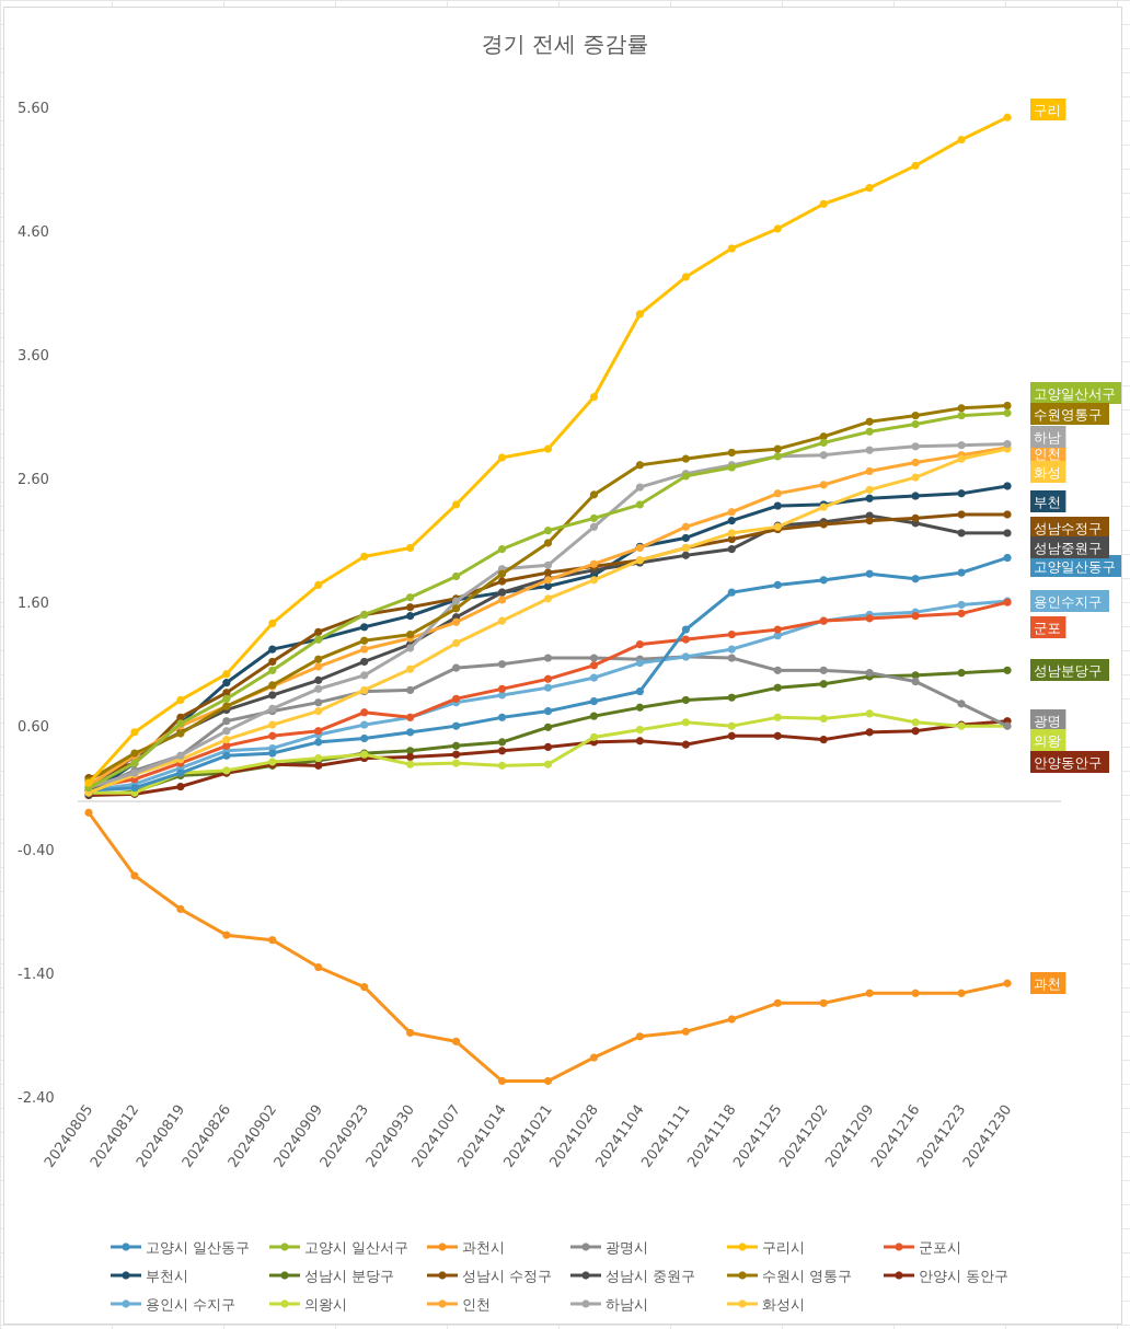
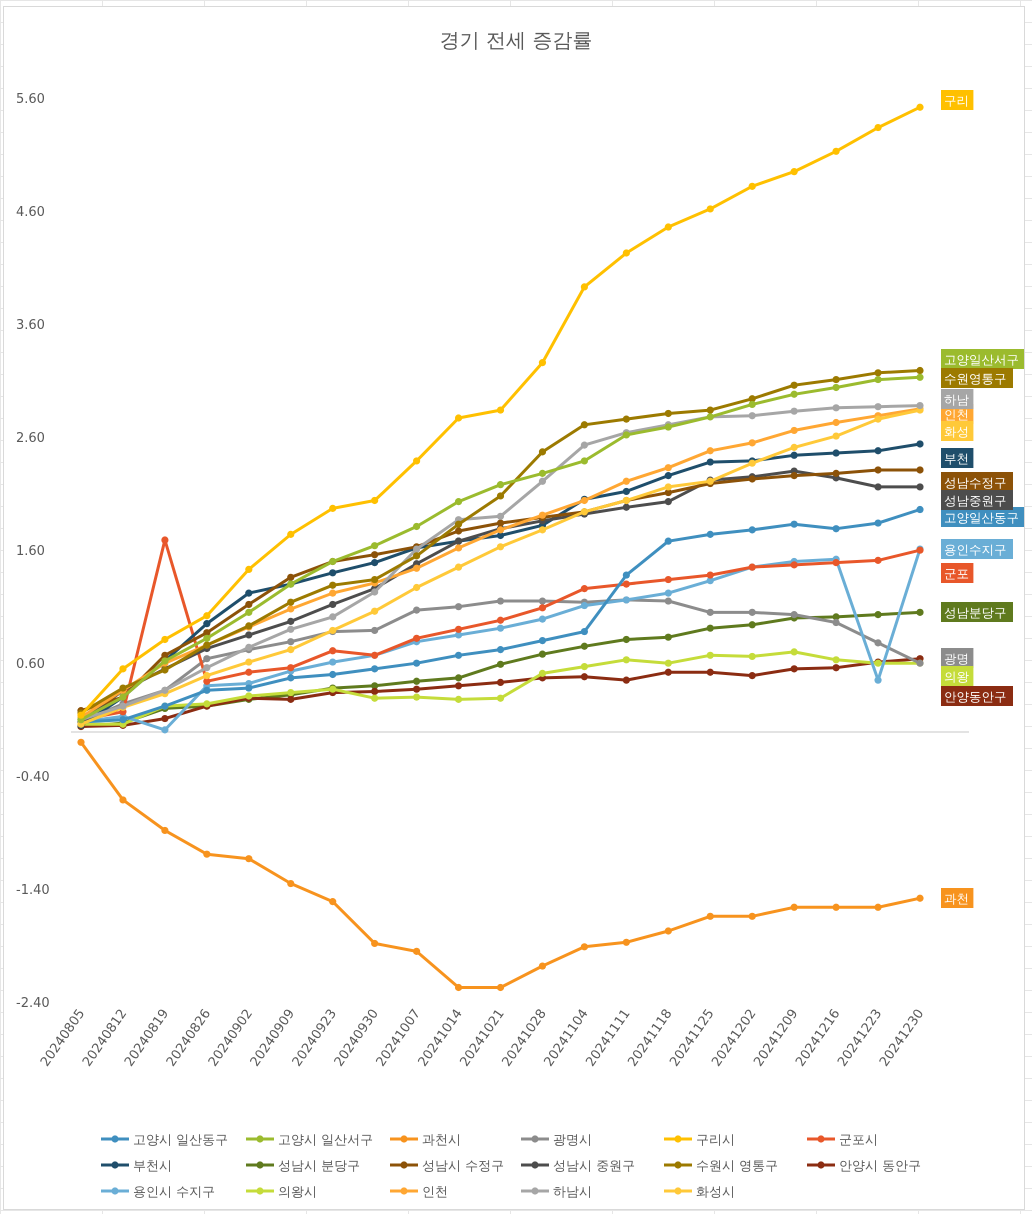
군포시/20240819: 0.30 -> 1.69
용인시 수지구/20240819: 0.26 -> 0.01
용인시 수지구/20241223: 1.58 -> 0.45
